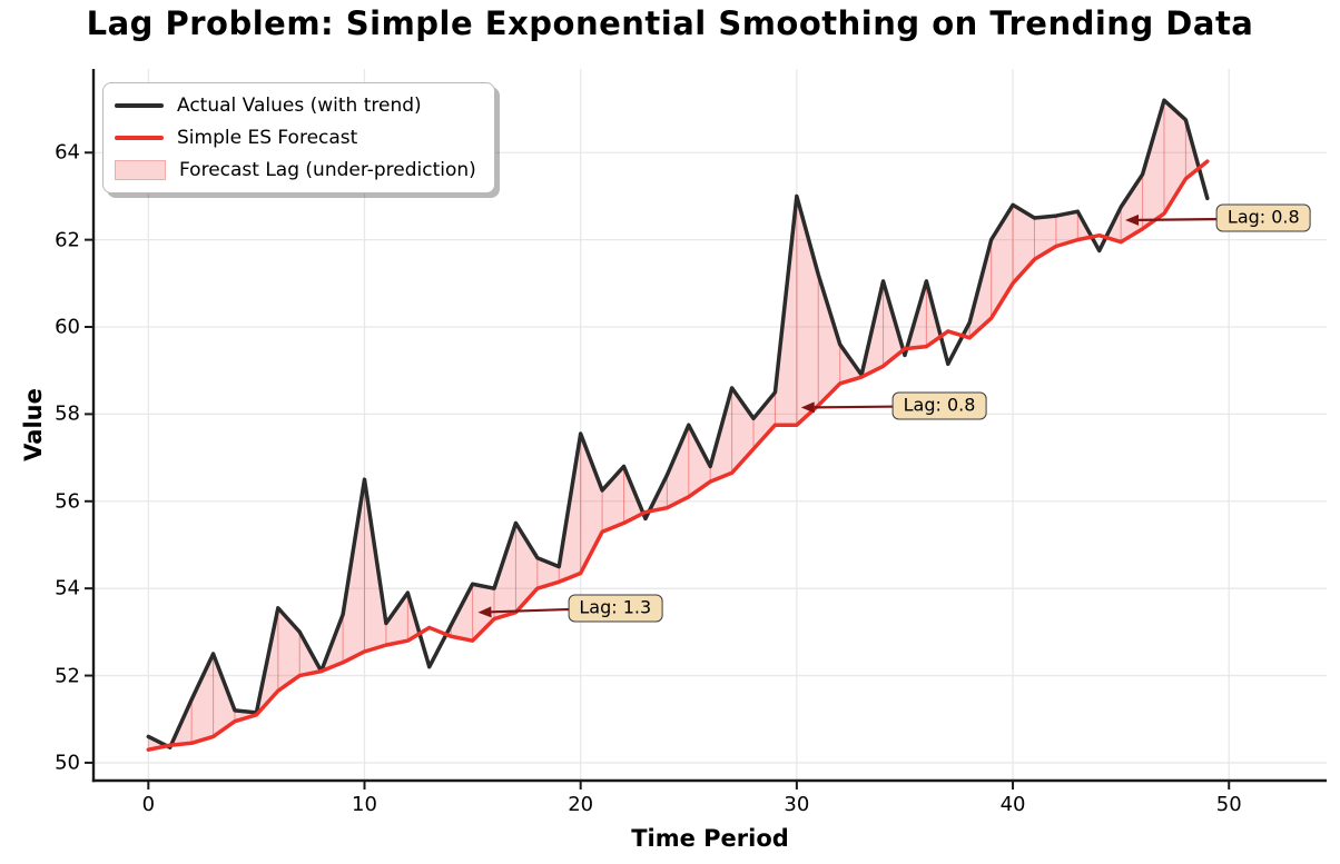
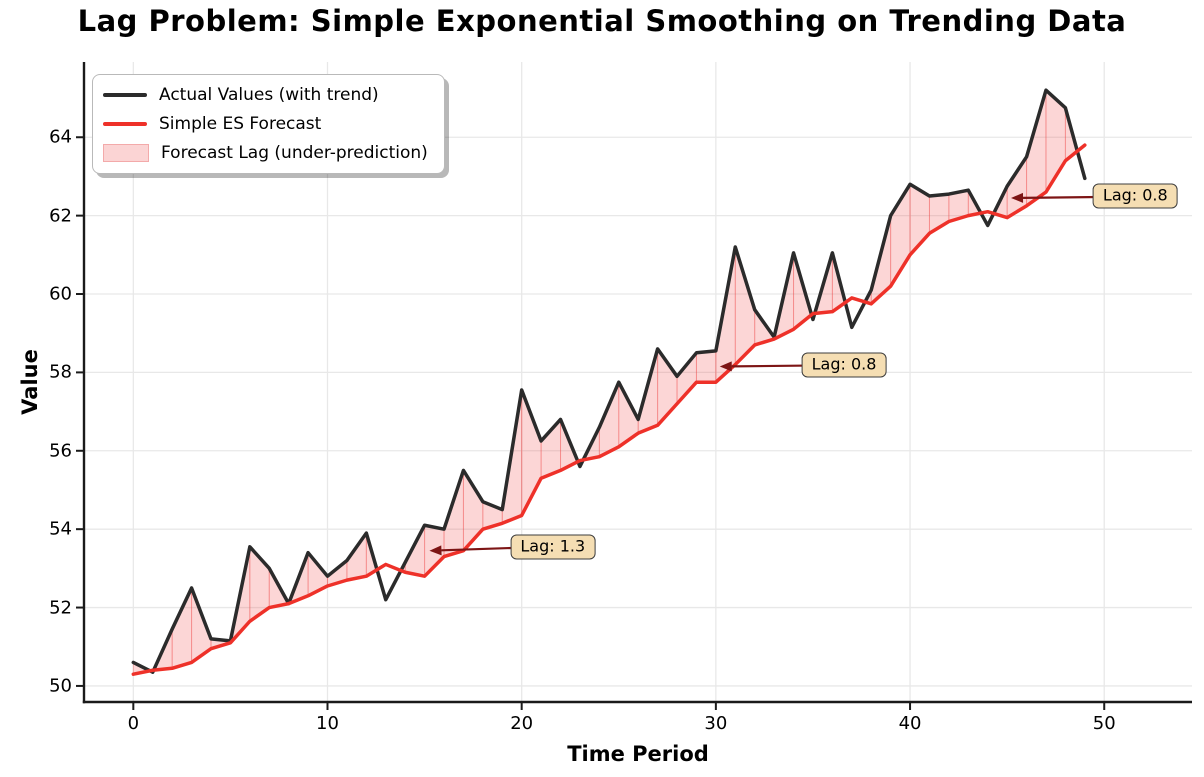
Actual Values (with trend)/10: 56.5 -> 52.8
Actual Values (with trend)/30: 63.0 -> 58.5
